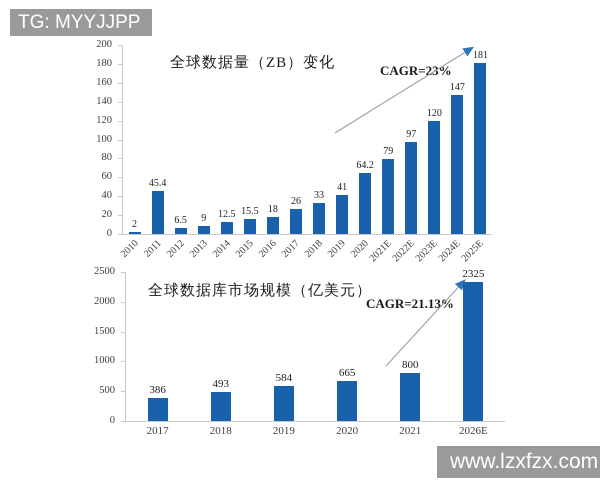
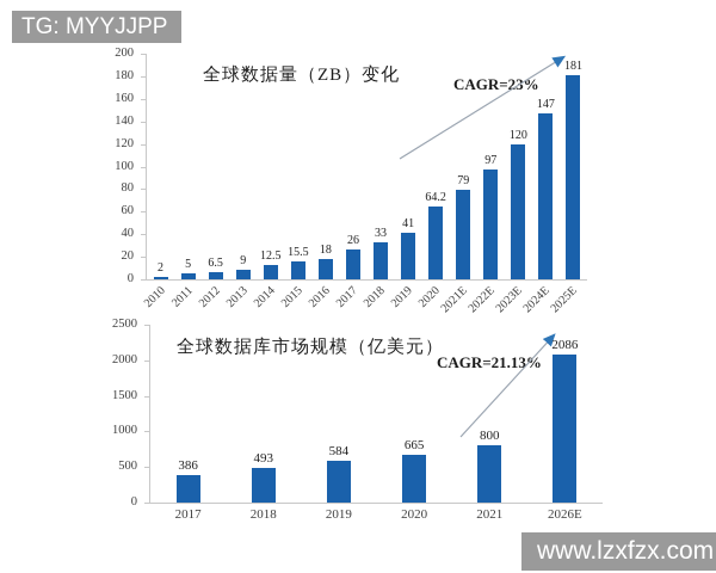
全球数据量（ZB）变化/2011: 45.4 -> 5
全球数据库市场规模（亿美元）/2026E: 2325 -> 2086
